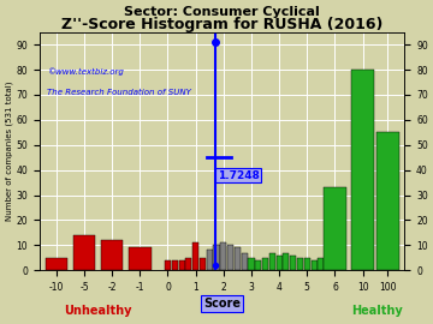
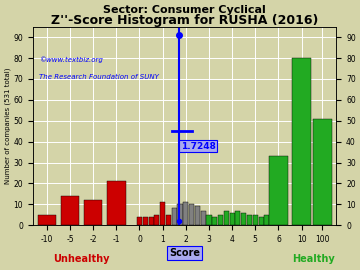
-1: 9 -> 21
100: 55 -> 51
